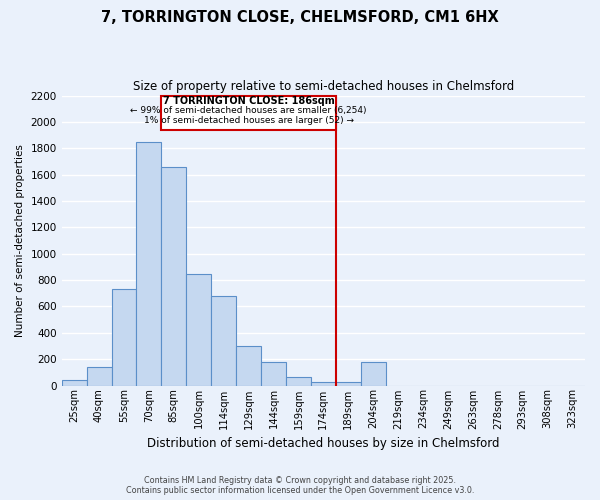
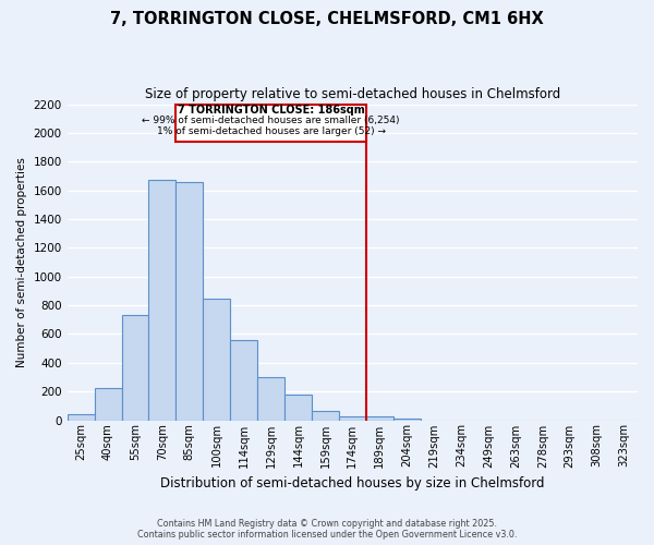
40sqm: 140 -> 220
70sqm: 1850 -> 1680
114sqm: 680 -> 560
204sqm: 180 -> 20
